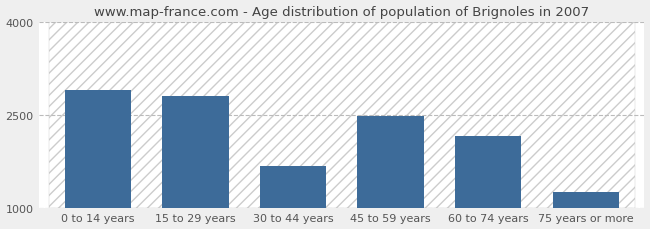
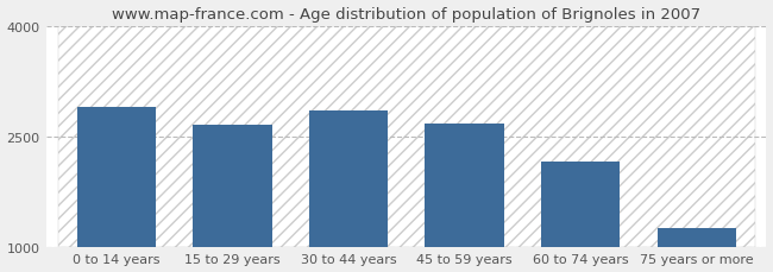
15 to 29 years: 2800 -> 2650
30 to 44 years: 1680 -> 2850
45 to 59 years: 2480 -> 2670
